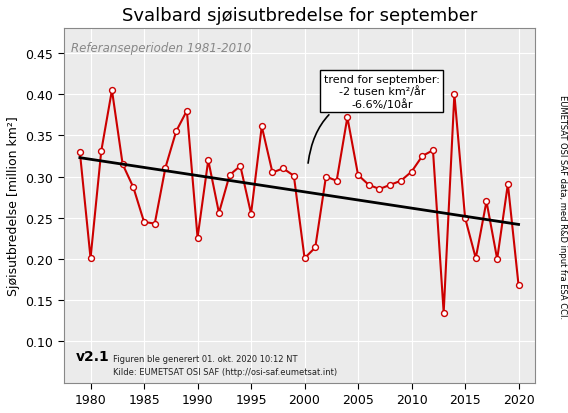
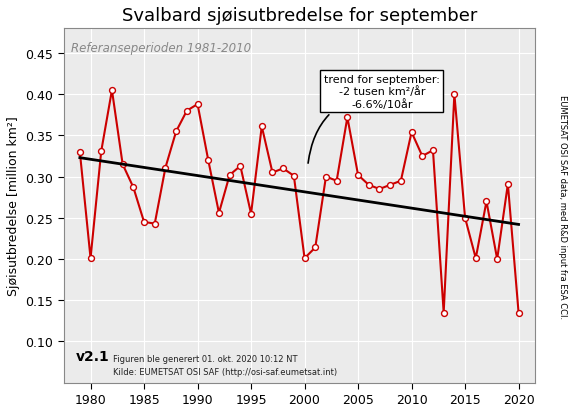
1990: 0.226 -> 0.388
2010: 0.306 -> 0.354
2020: 0.168 -> 0.135
